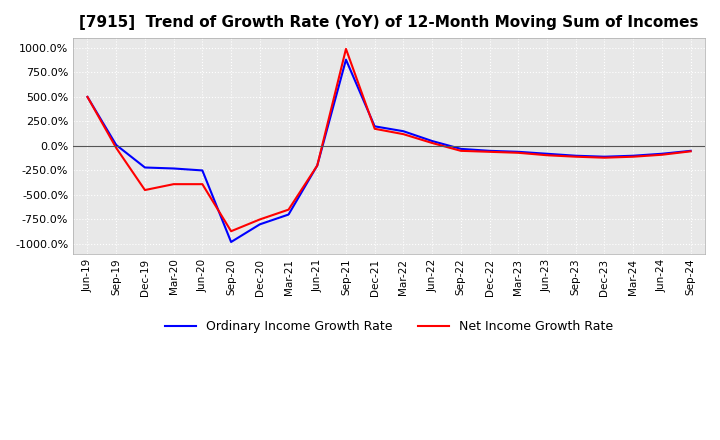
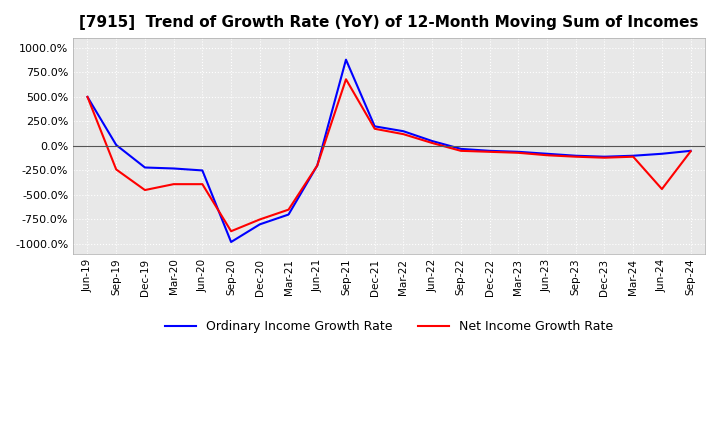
Net Income Growth Rate/Sep-19: -20% -> -240%
Net Income Growth Rate/Sep-21: 990% -> 680%
Net Income Growth Rate/Jun-24: -90% -> -440%
